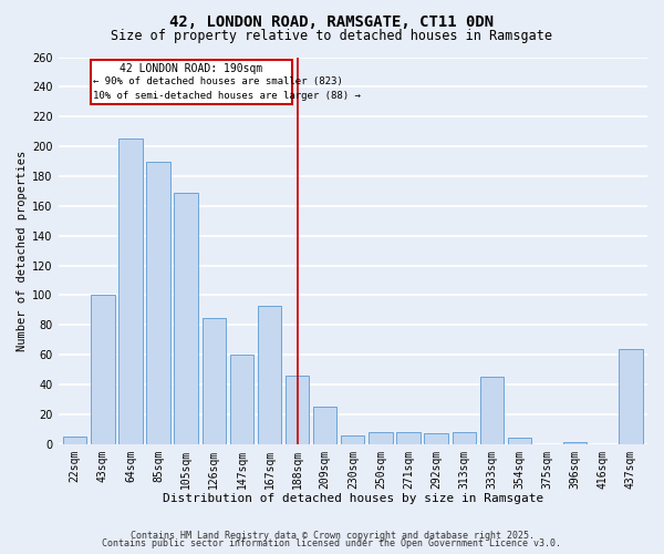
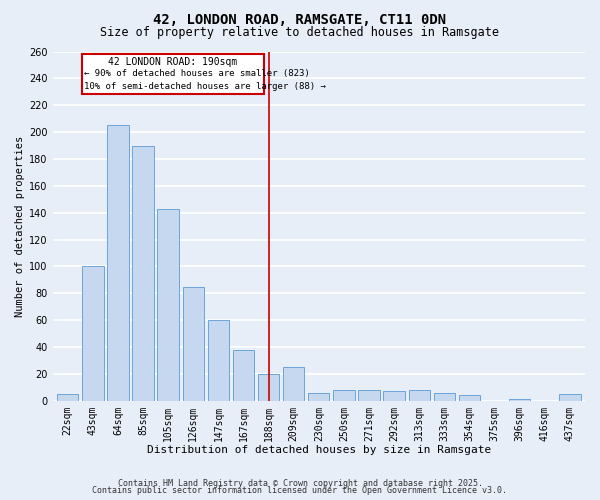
105sqm: 169 -> 143
167sqm: 93 -> 38
188sqm: 46 -> 20
333sqm: 45 -> 6
437sqm: 64 -> 5
